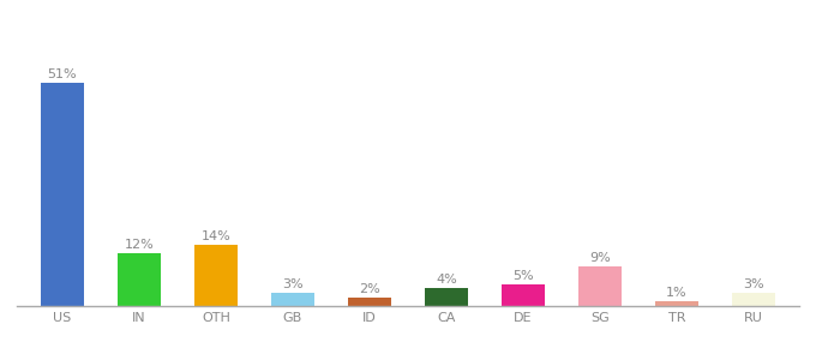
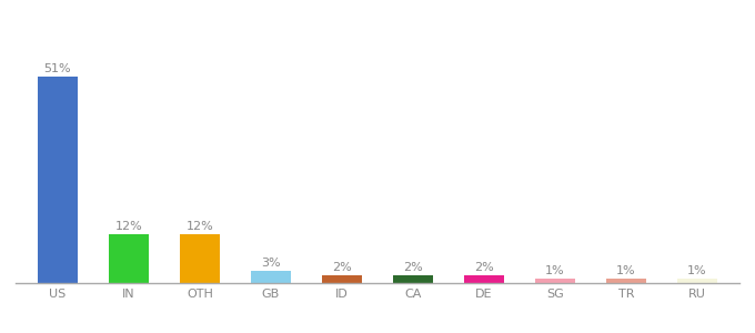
OTH: 14% -> 12%
CA: 4% -> 2%
DE: 5% -> 2%
SG: 9% -> 1%
RU: 3% -> 1%
